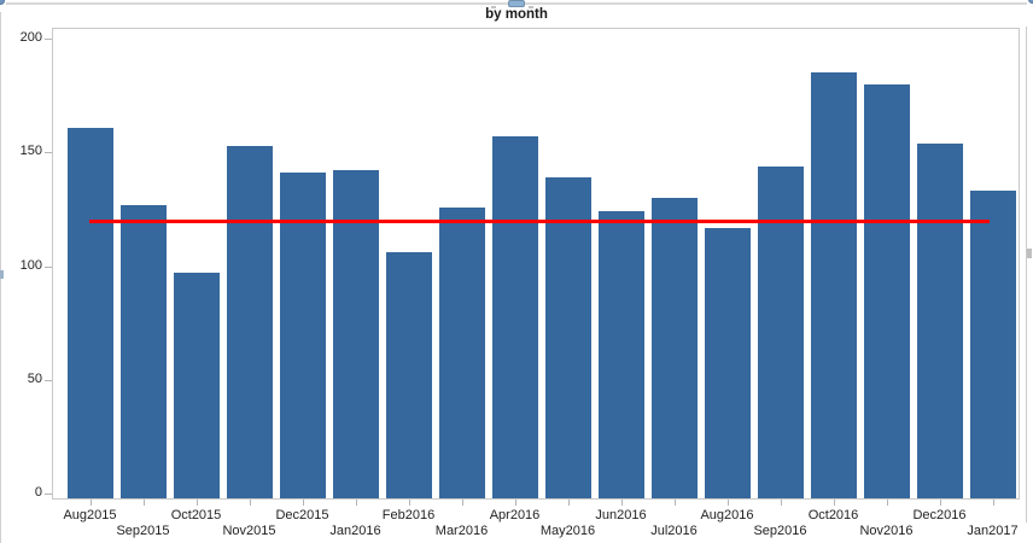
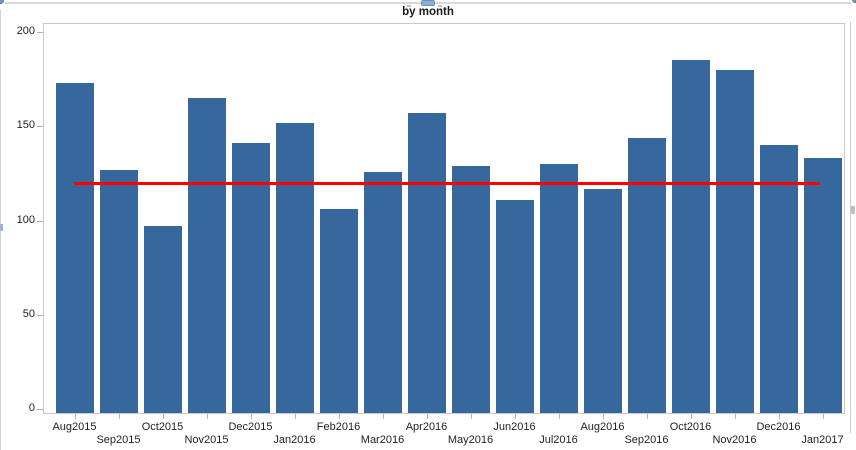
Aug2015: 161 -> 173
Nov2015: 153 -> 165
Jan2016: 142 -> 152
May2016: 139 -> 129
Jun2016: 124 -> 111
Dec2016: 154 -> 140
